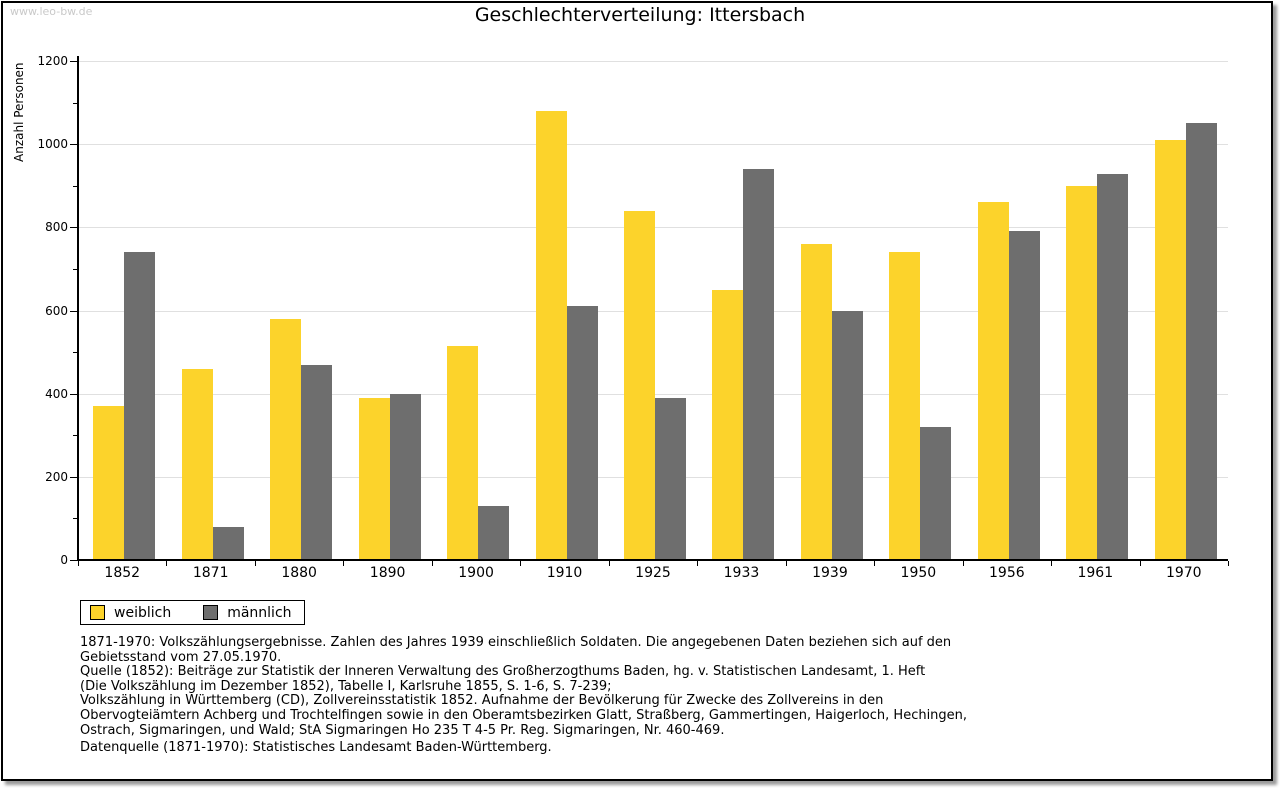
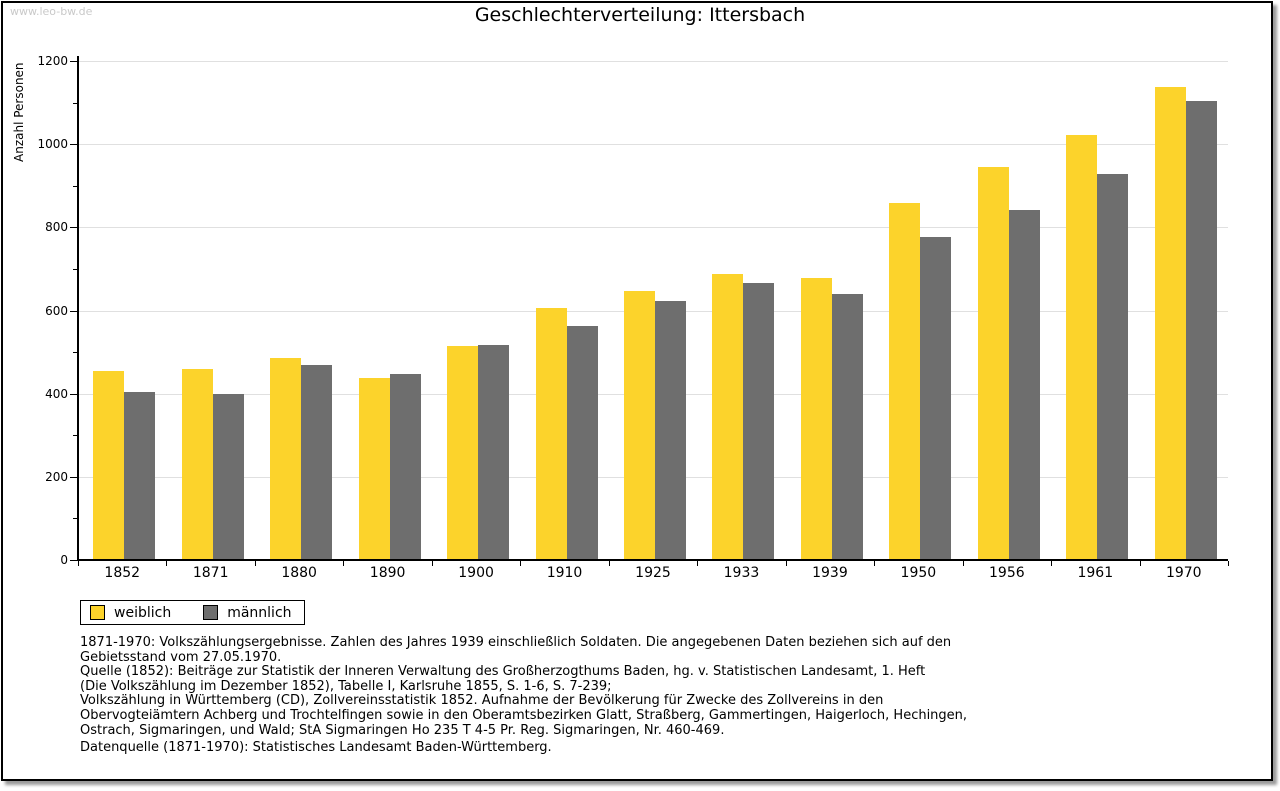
weiblich/1852: 370 -> 460
männlich/1852: 740 -> 400
männlich/1871: 80 -> 400
weiblich/1880: 580 -> 480
weiblich/1890: 390 -> 440
männlich/1890: 400 -> 450
männlich/1900: 130 -> 520
weiblich/1910: 1080 -> 610
männlich/1910: 610 -> 560
weiblich/1925: 840 -> 650
männlich/1925: 390 -> 620
weiblich/1933: 650 -> 690
männlich/1933: 940 -> 670
weiblich/1939: 760 -> 680
männlich/1939: 600 -> 640
weiblich/1950: 740 -> 860
männlich/1950: 320 -> 780
weiblich/1956: 860 -> 940
männlich/1956: 790 -> 840
weiblich/1961: 900 -> 1020
weiblich/1970: 1010 -> 1140
männlich/1970: 1050 -> 1100
